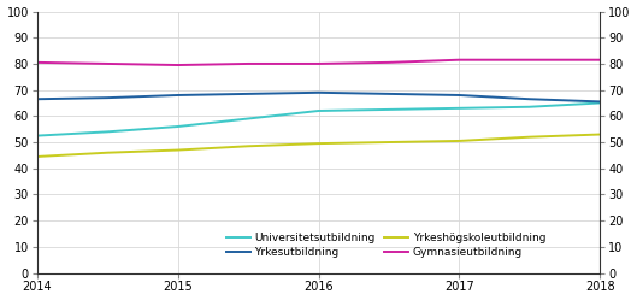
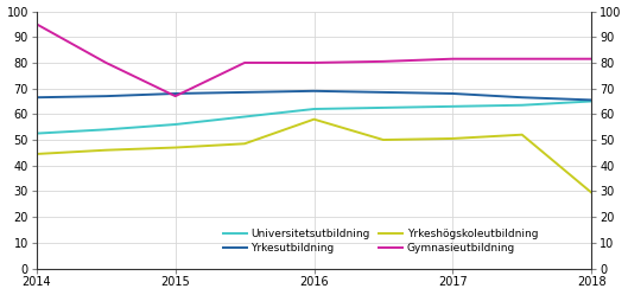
Gymnasieutbildning/2014: 80.5 -> 95.0
Gymnasieutbildning/2015: 79.5 -> 67.0
Yrkeshögskoleutbildning/2016: 49.5 -> 58.0
Yrkeshögskoleutbildning/2018: 53.0 -> 29.5
